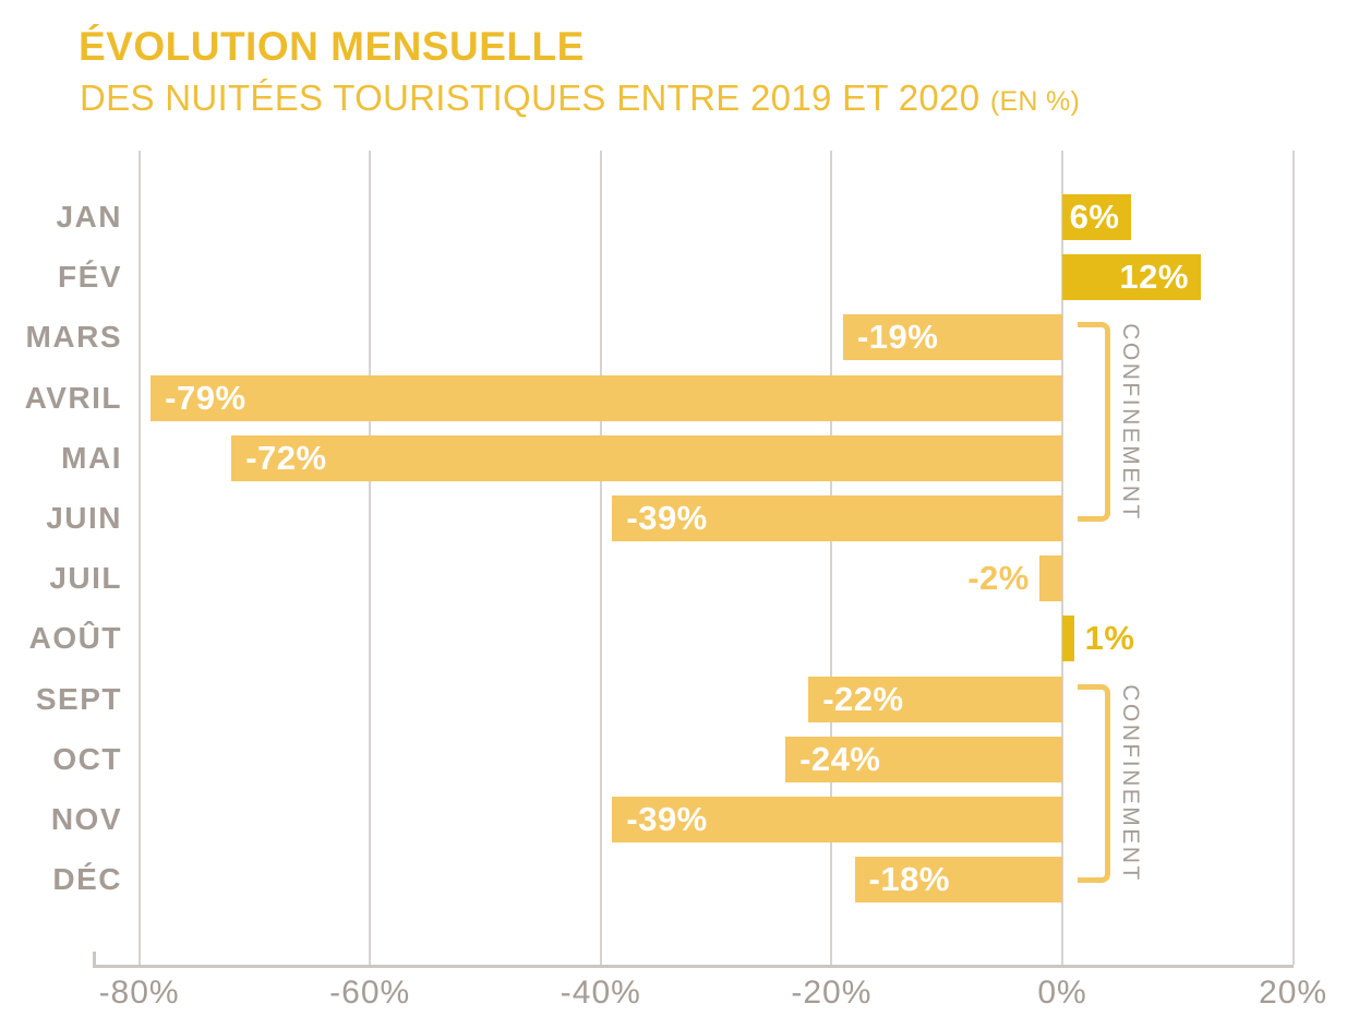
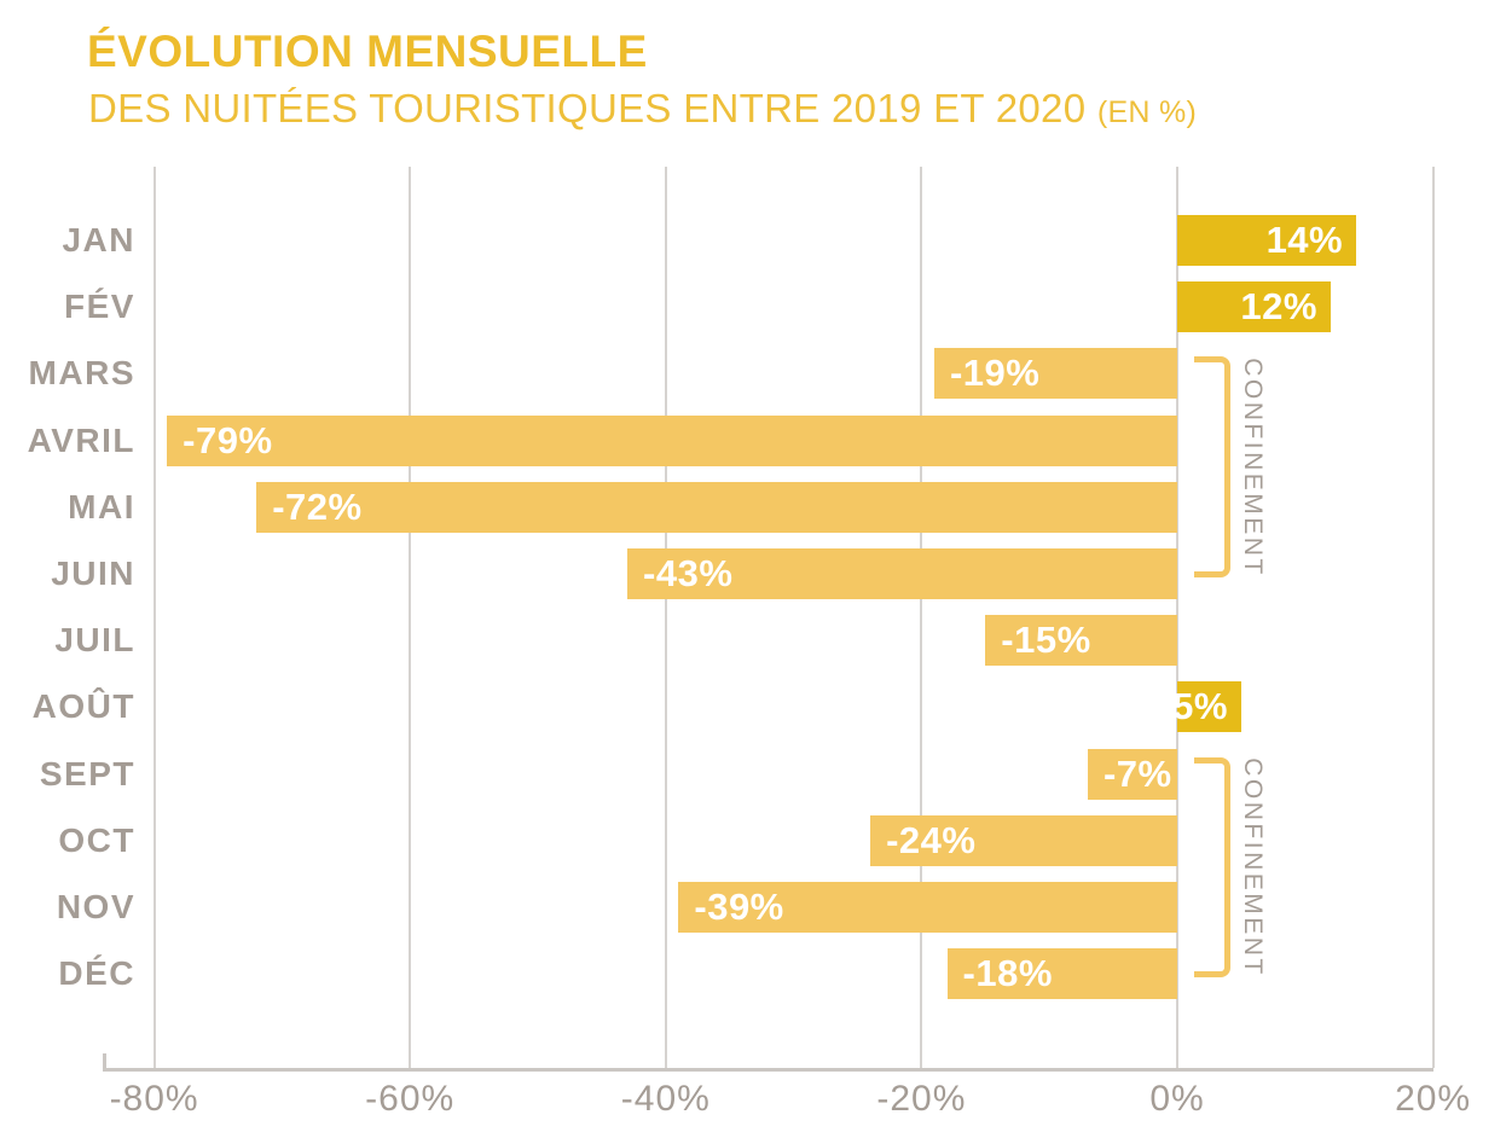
JAN: 6% -> 14%
JUIN: -39% -> -43%
JUIL: -2% -> -15%
AOÛT: 1% -> 5%
SEPT: -22% -> -7%
